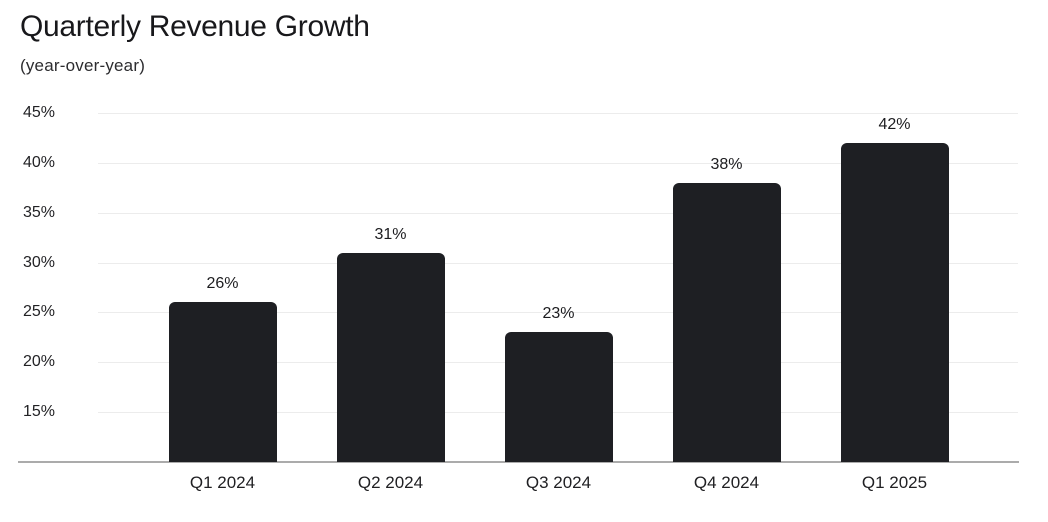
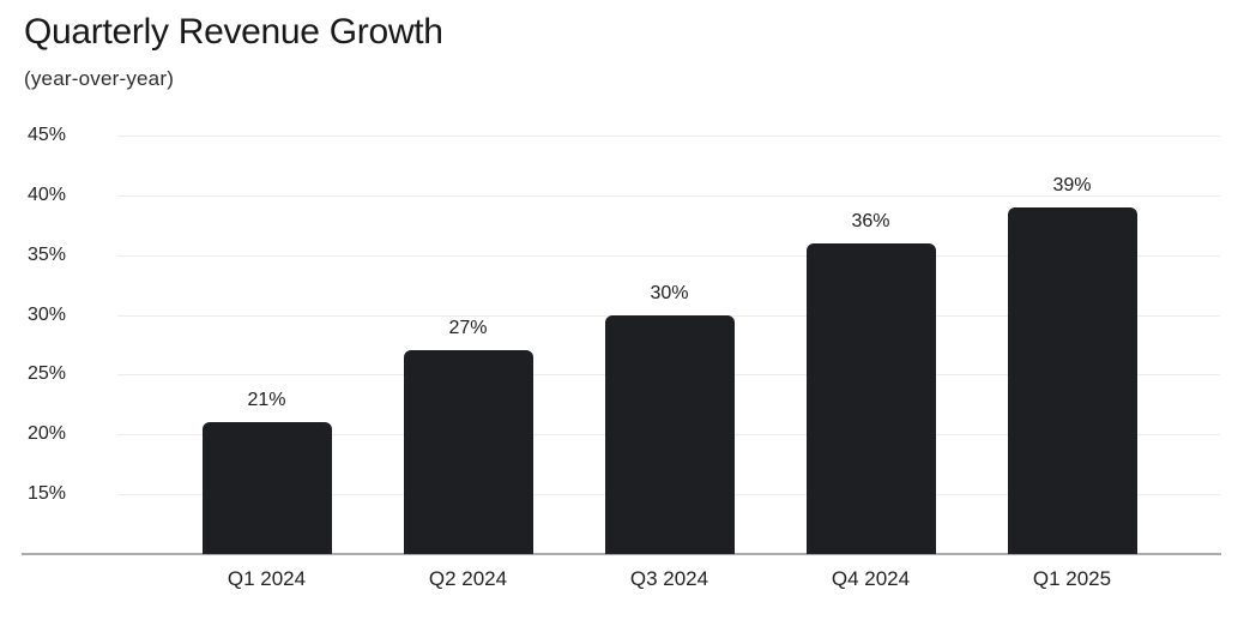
Q1 2024: 26% -> 21%
Q2 2024: 31% -> 27%
Q3 2024: 23% -> 30%
Q4 2024: 38% -> 36%
Q1 2025: 42% -> 39%
